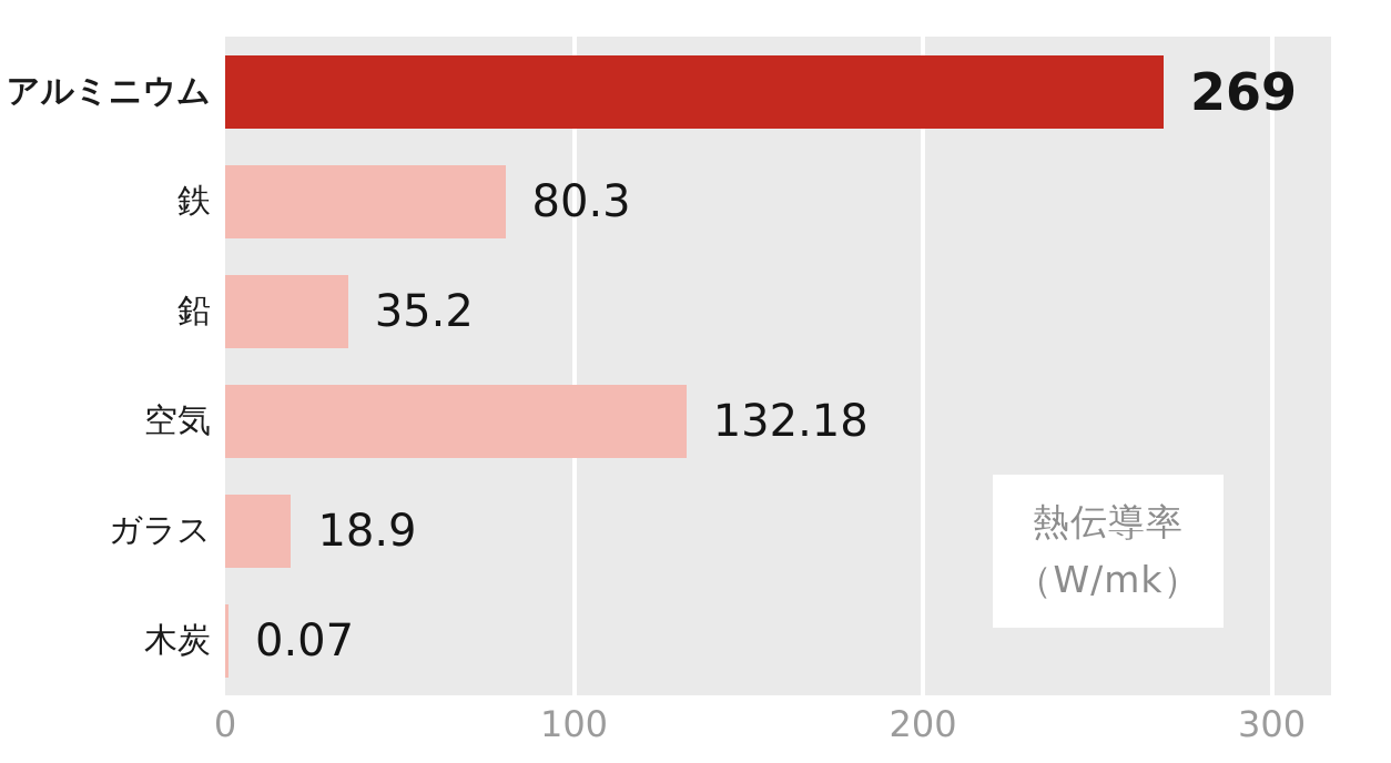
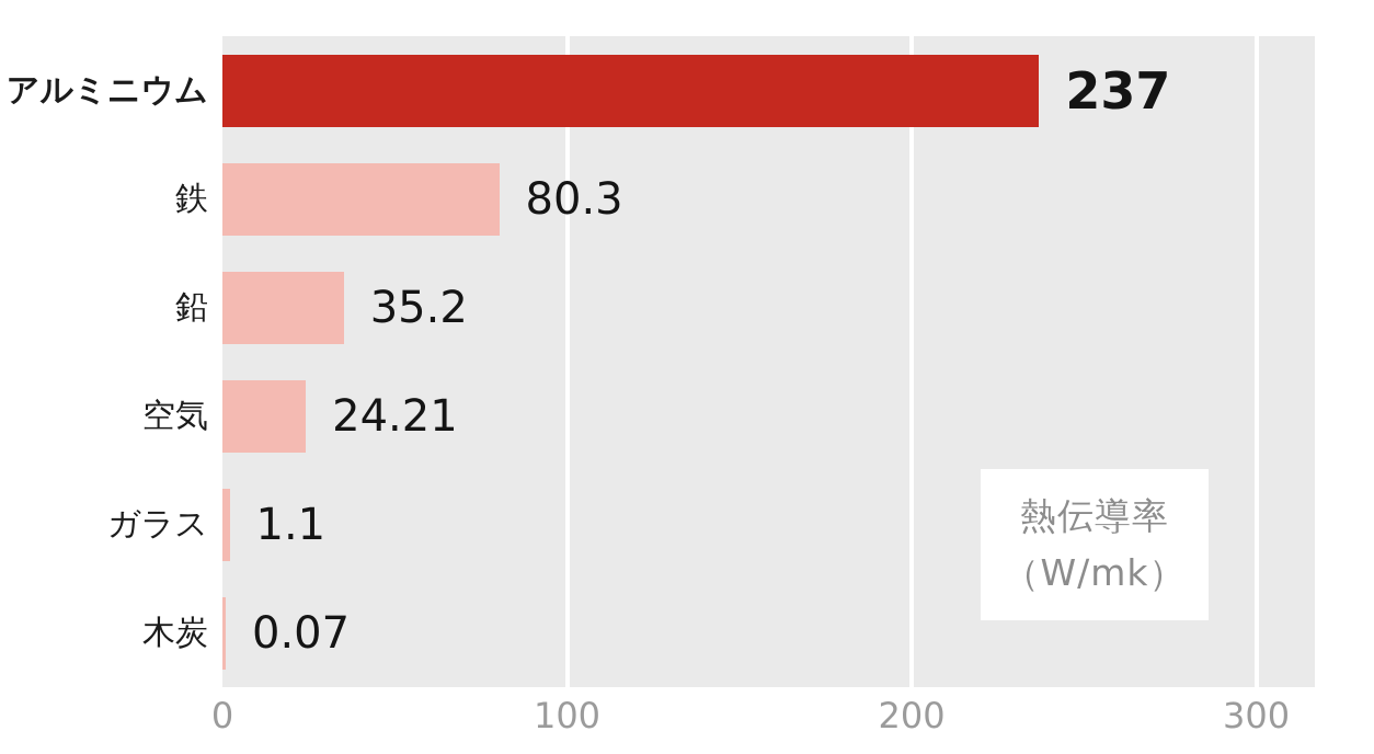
アルミニウム: 269 -> 237
空気: 132.18 -> 24.21
ガラス: 18.9 -> 1.1
